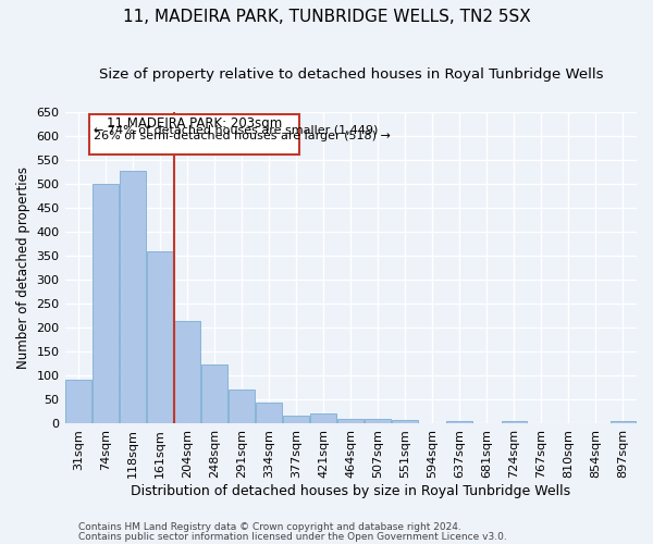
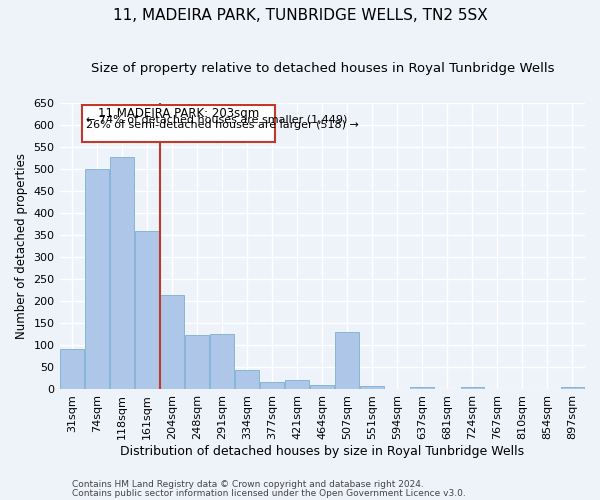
291sqm: 70 -> 125
507sqm: 10 -> 130
